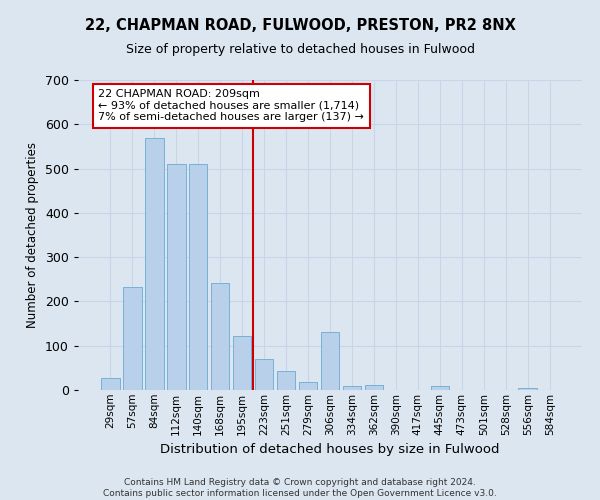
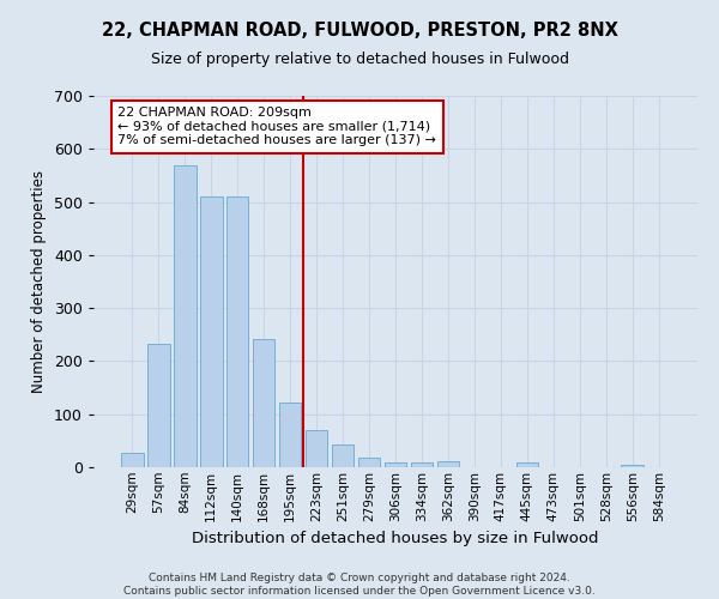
306sqm: 130 -> 10
